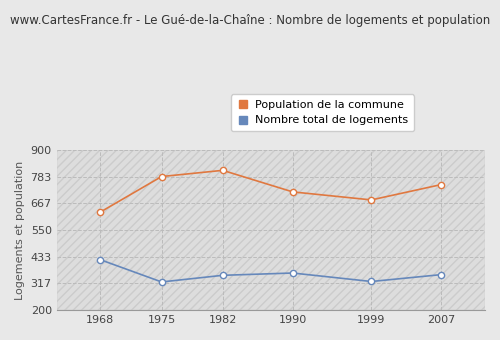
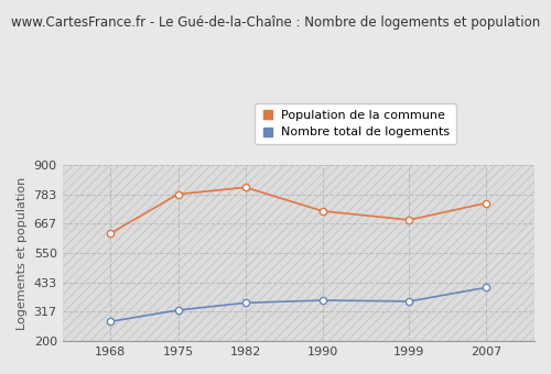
Nombre total de logements/1968: 420 -> 278
Nombre total de logements/1999: 325 -> 358
Nombre total de logements/2007: 355 -> 413
